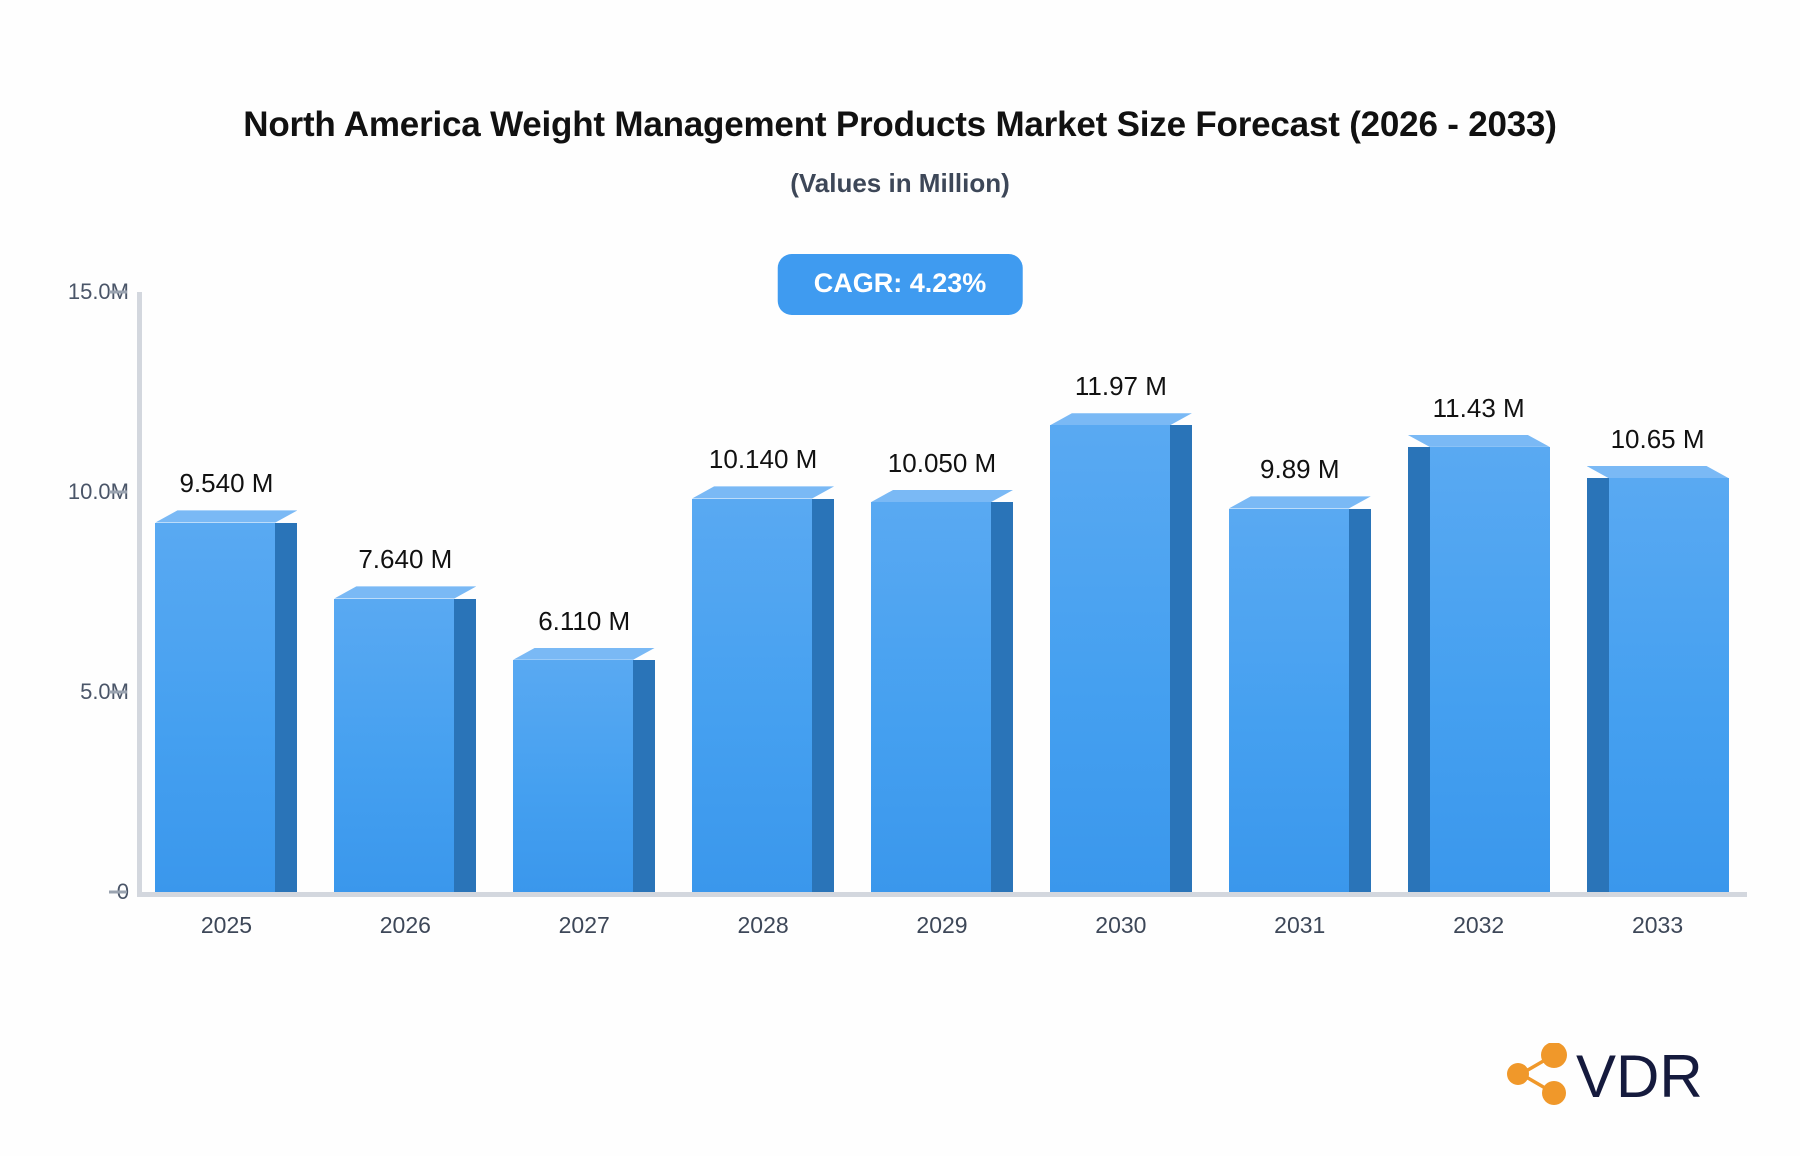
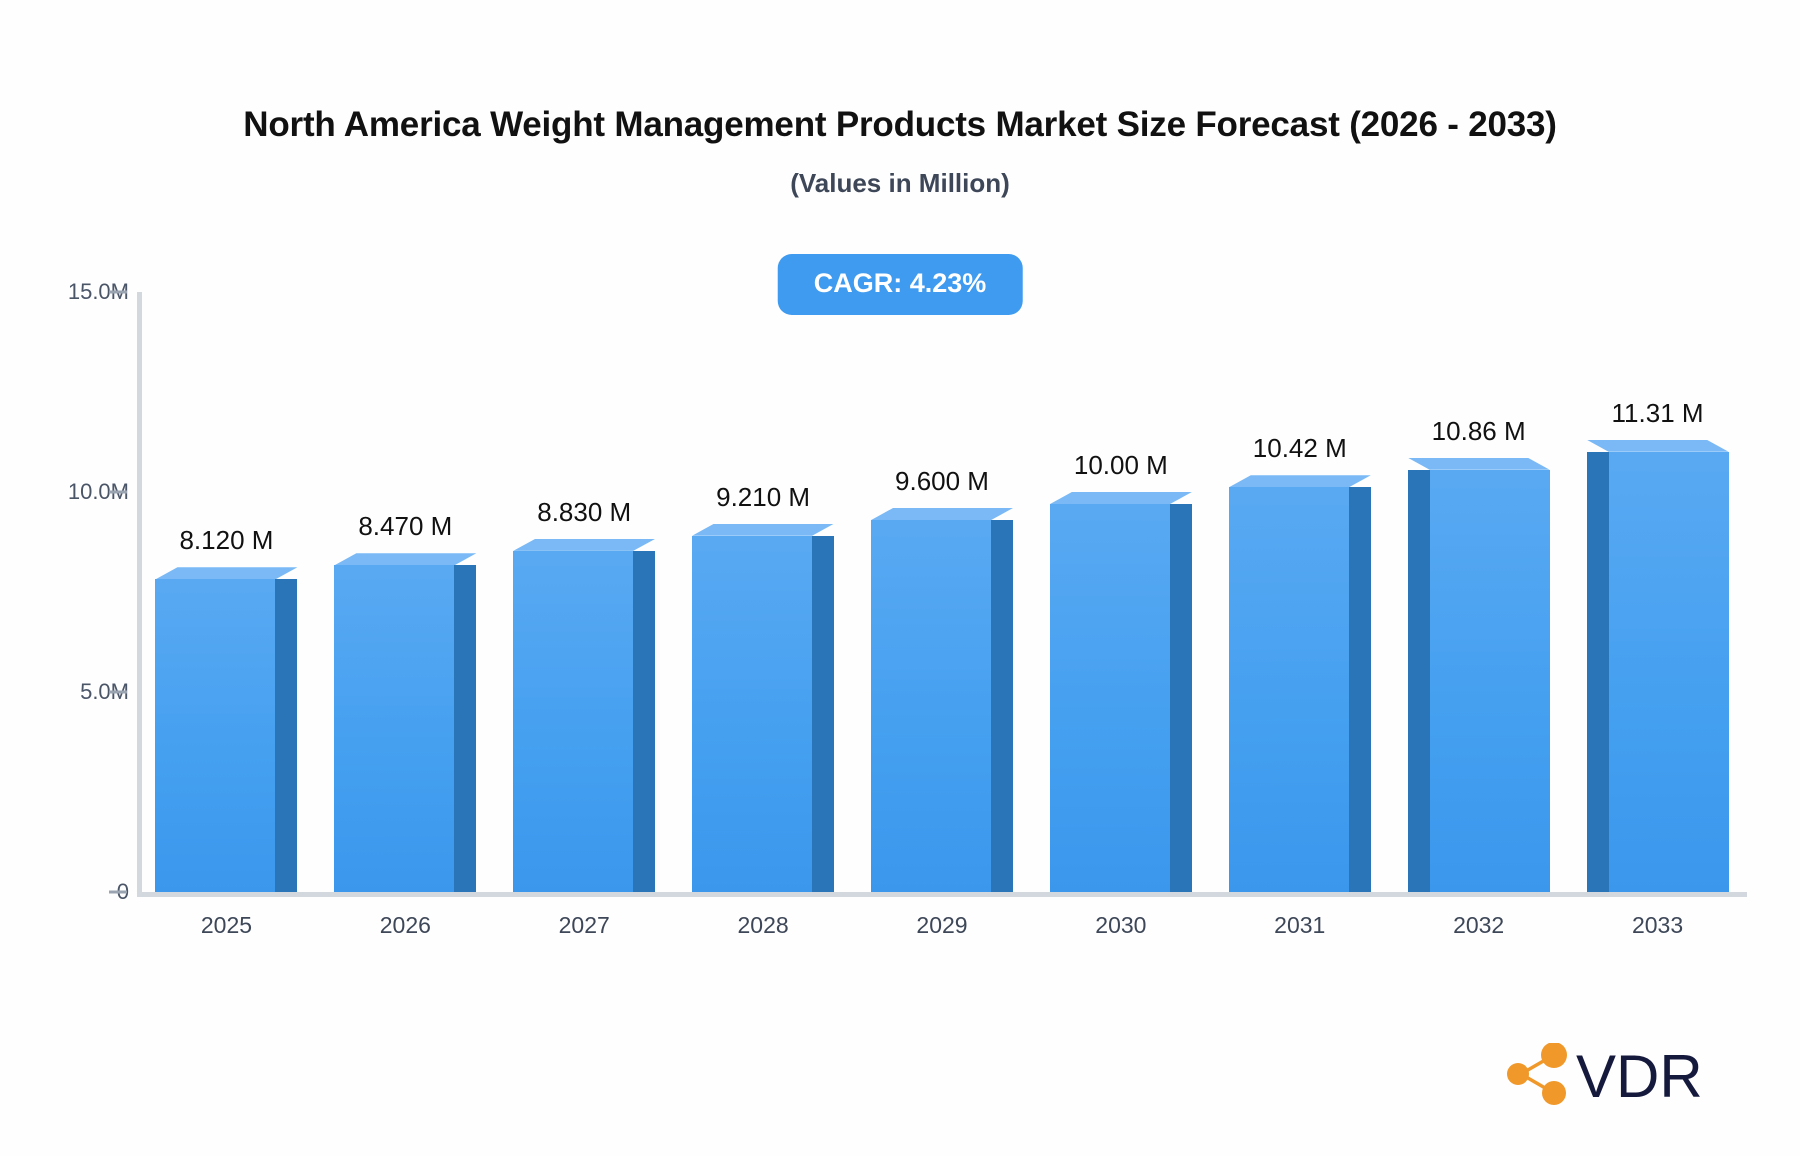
2025: 9.540 -> 8.120
2026: 7.640 -> 8.470
2027: 6.110 -> 8.830
2028: 10.140 -> 9.210
2029: 10.050 -> 9.600
2030: 11.97 -> 10.00
2031: 9.89 -> 10.42
2032: 11.43 -> 10.86
2033: 10.65 -> 11.31
